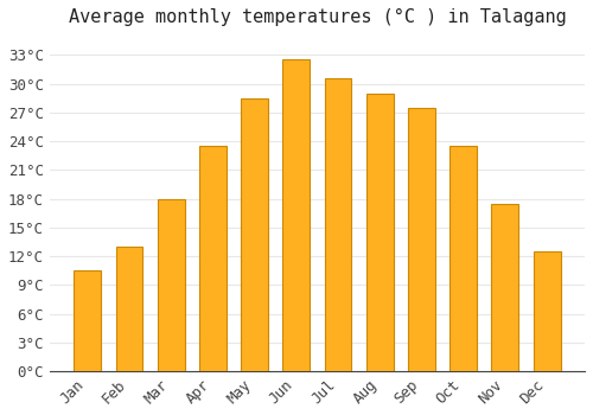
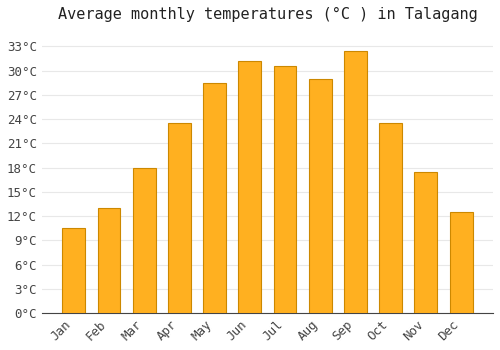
Jun: 32.5°C -> 31.2°C
Sep: 27.5°C -> 32.4°C
